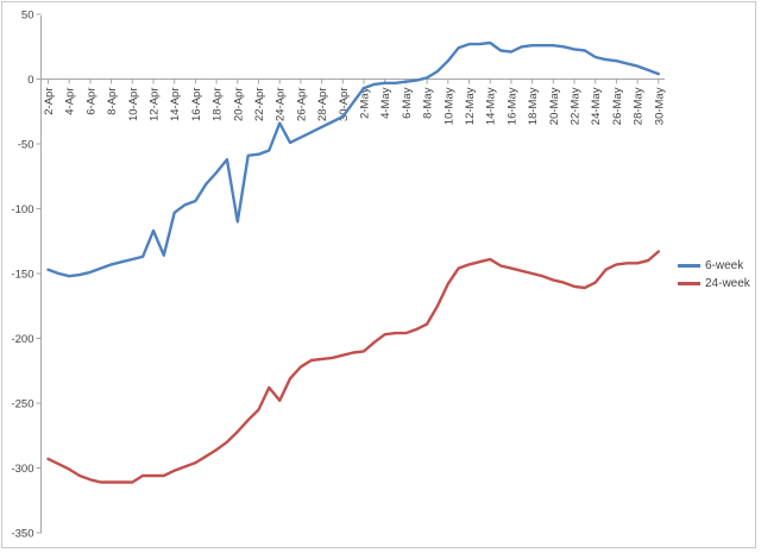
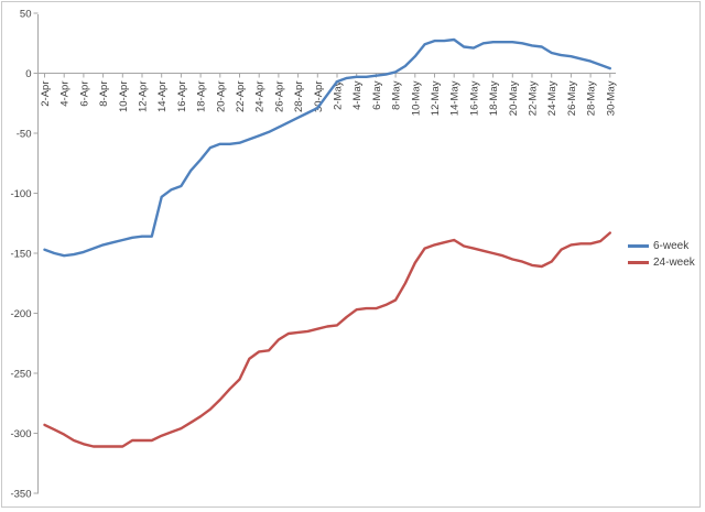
6-week/12-Apr: -117 -> -136
6-week/20-Apr: -110 -> -59
6-week/24-Apr: -34 -> -52
24-week/24-Apr: -248 -> -232
